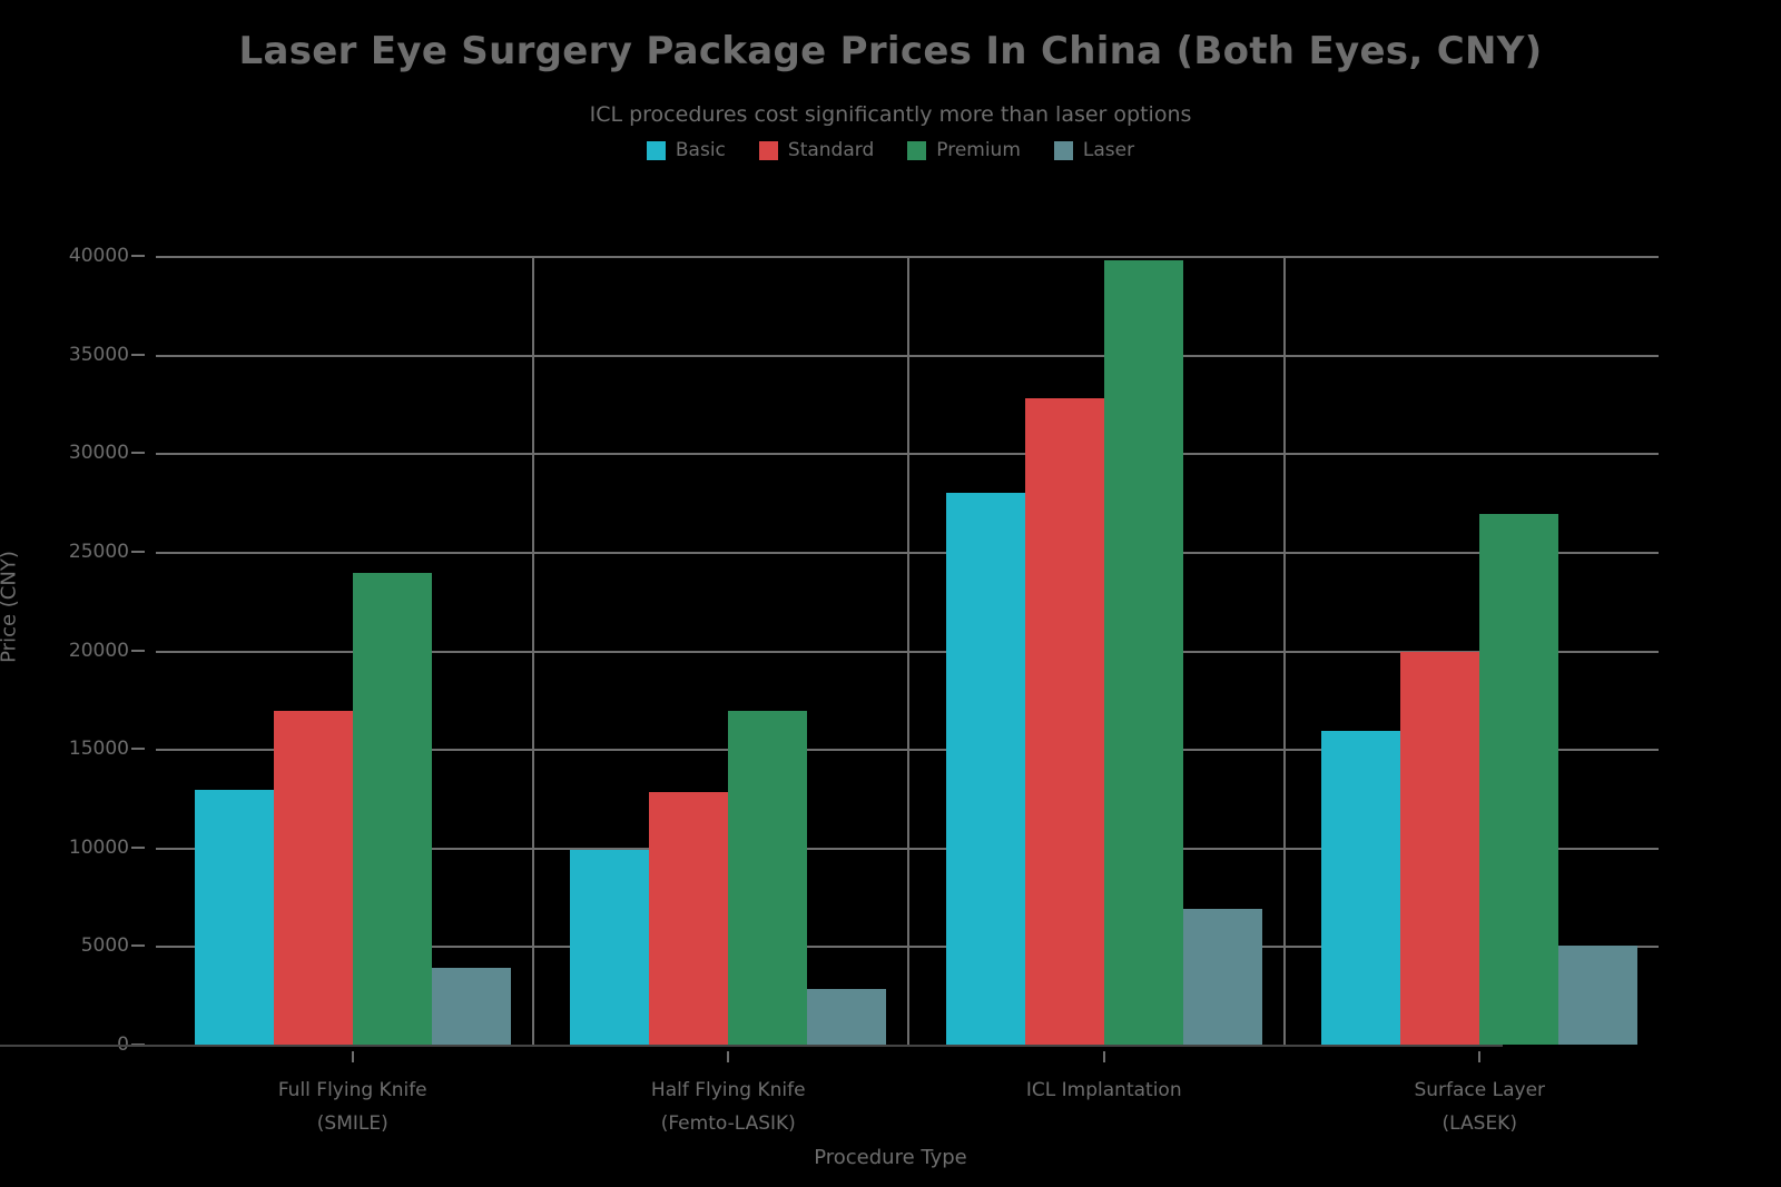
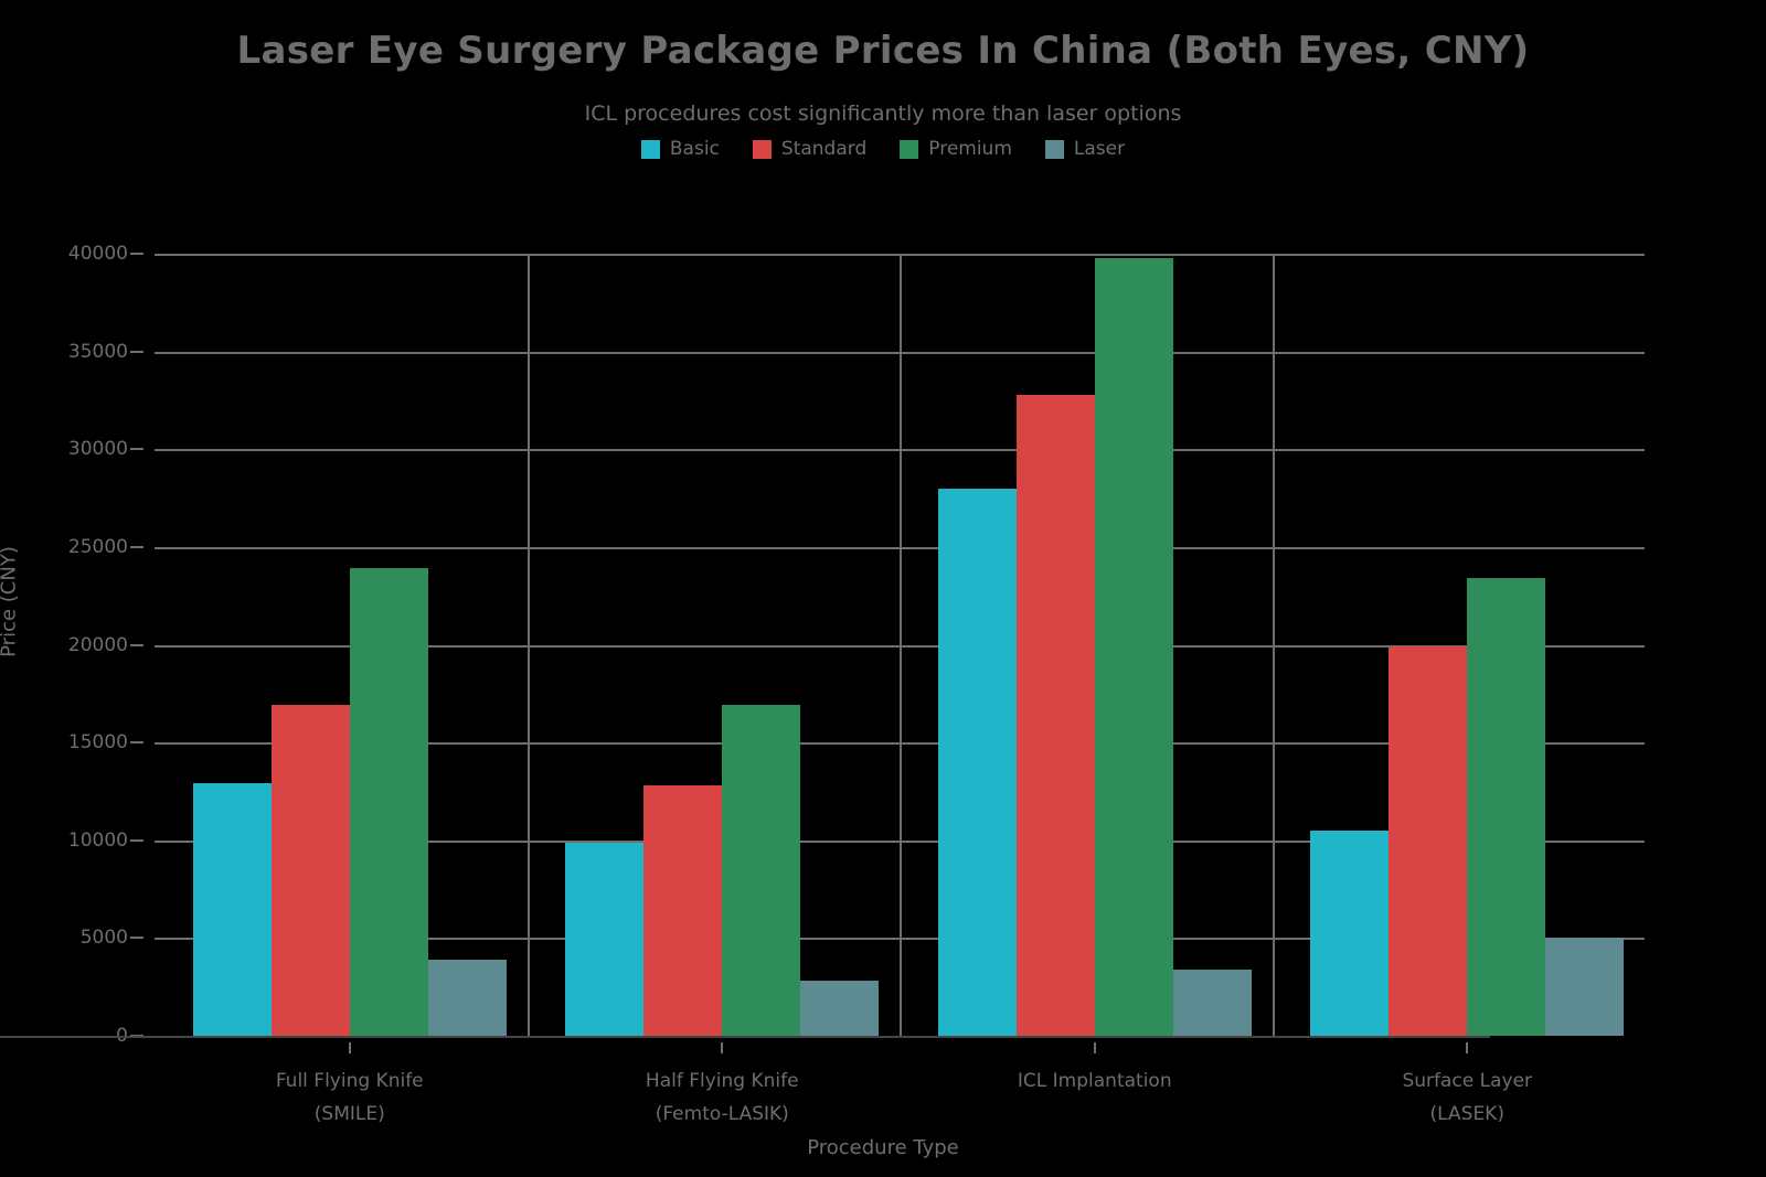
Laser/ICL Implantation: 6900 -> 3400
Basic/Surface Layer (LASEK): 15900 -> 10500
Premium/Surface Layer (LASEK): 26900 -> 23400
